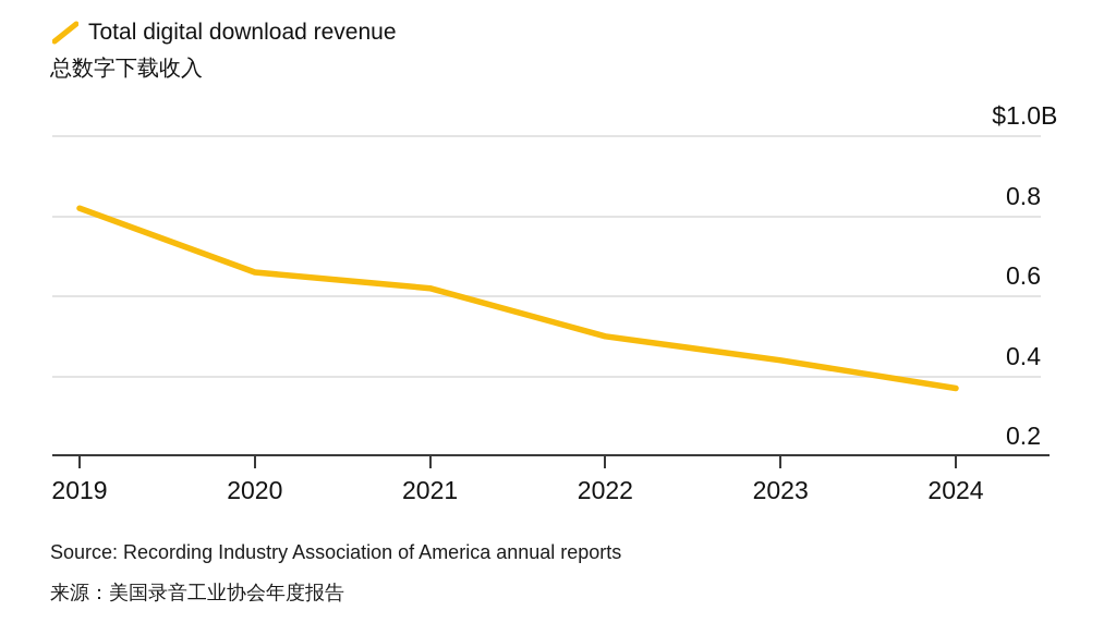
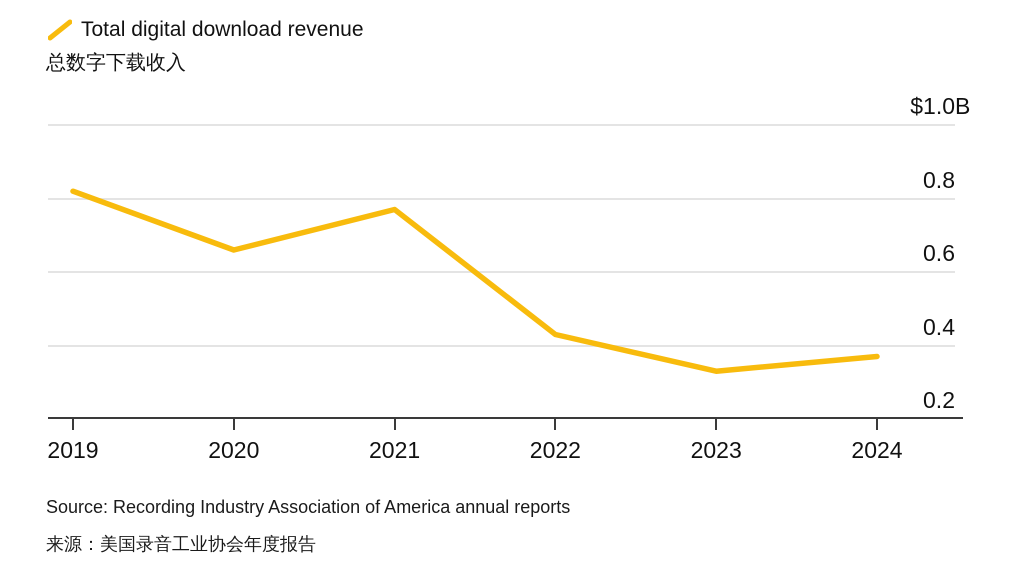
2021: $0.62 -> $0.77
2022: $0.50 -> $0.43
2023: $0.44 -> $0.33
